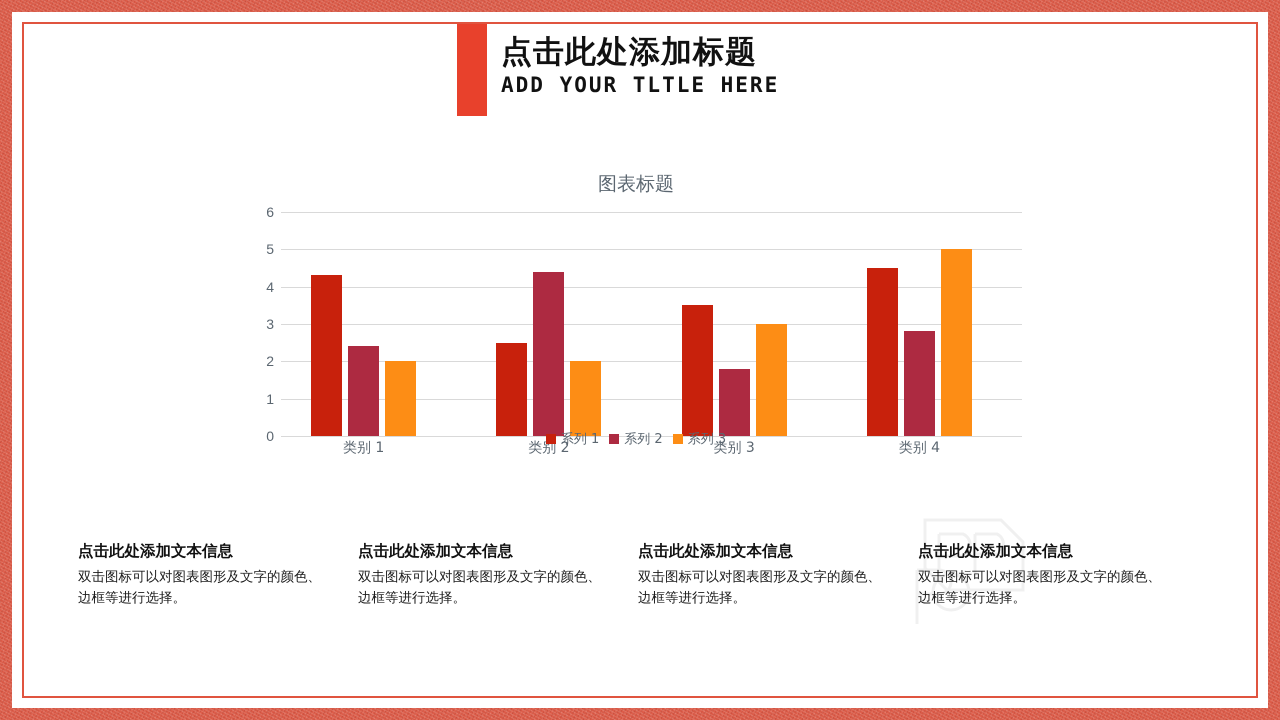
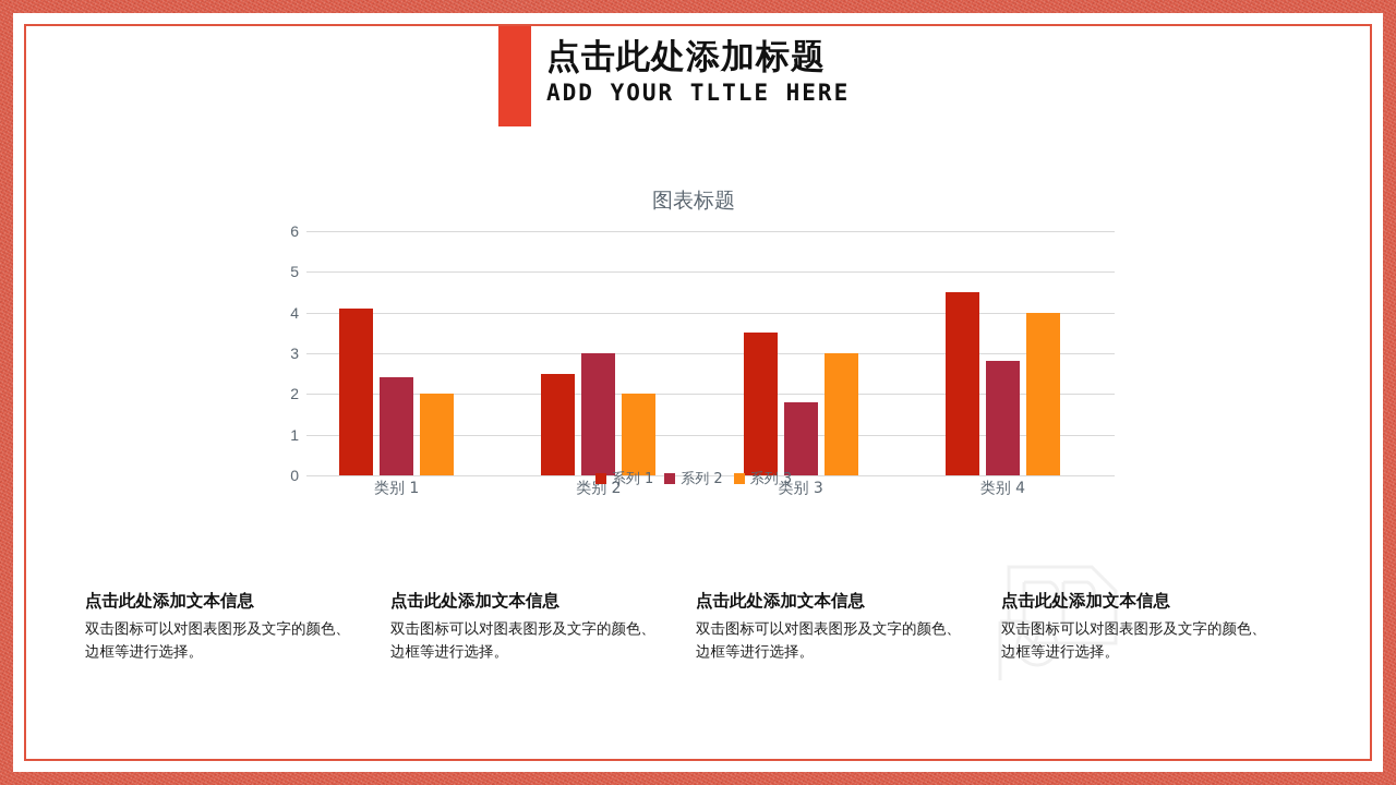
系列 1/类别 1: 4.3 -> 4.1
系列 2/类别 2: 4.4 -> 3.0
系列 3/类别 4: 5 -> 4
